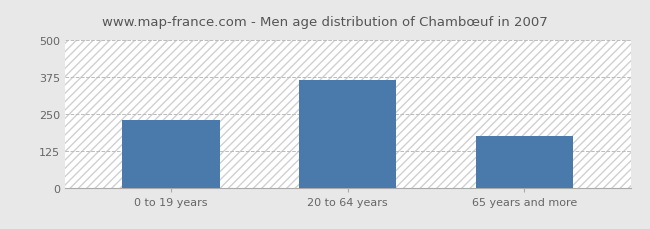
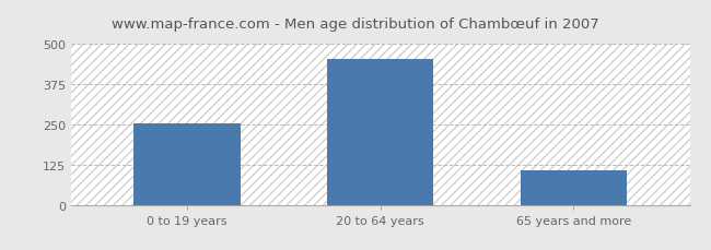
0 to 19 years: 230 -> 253
20 to 64 years: 365 -> 453
65 years and more: 175 -> 107
